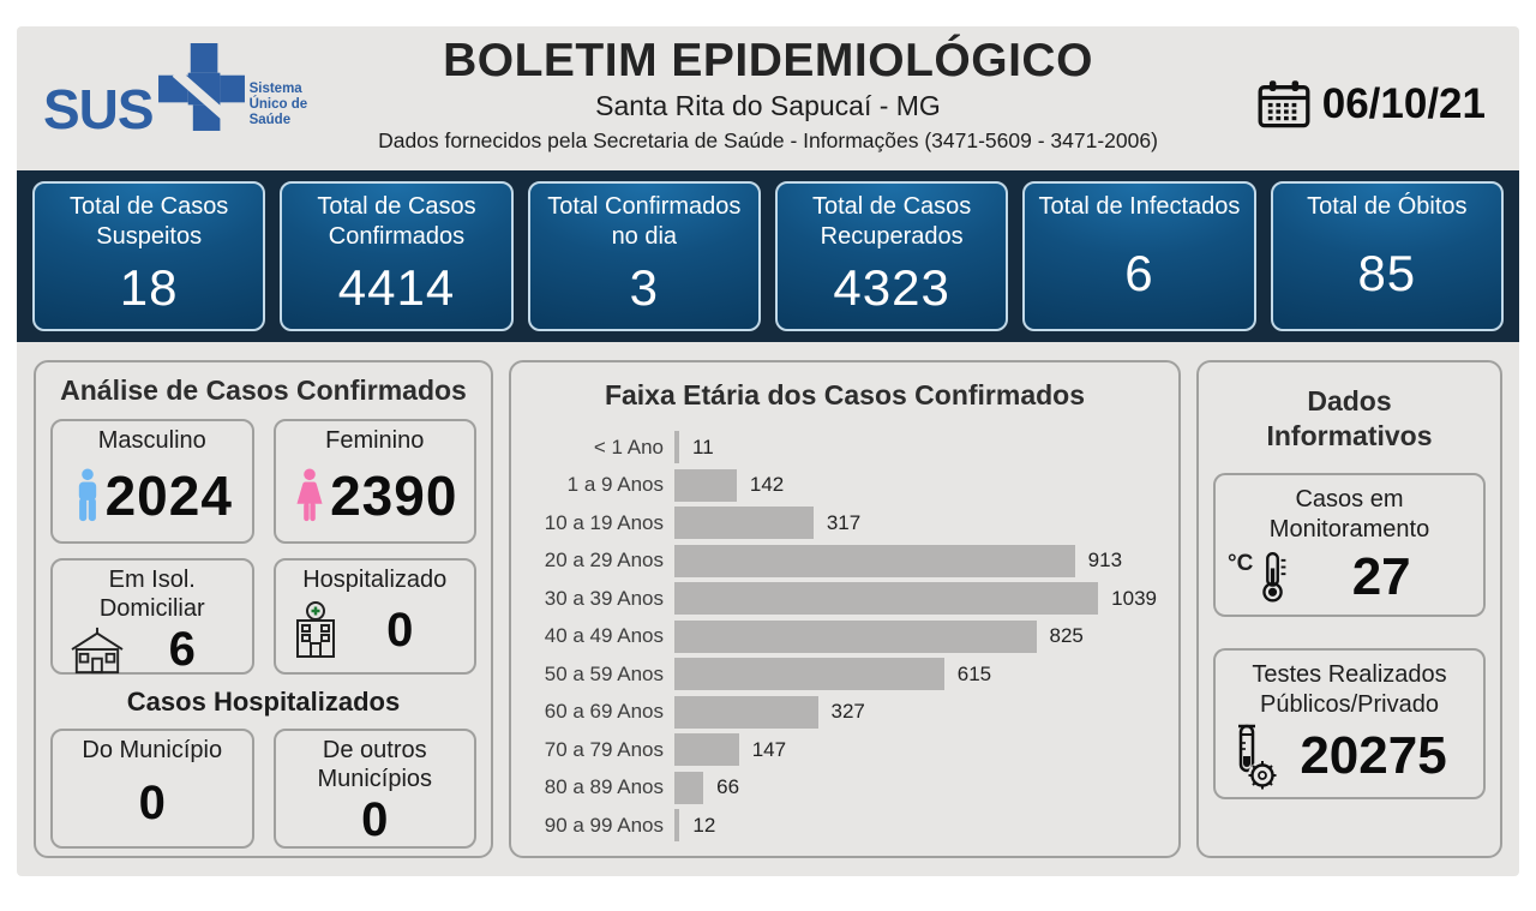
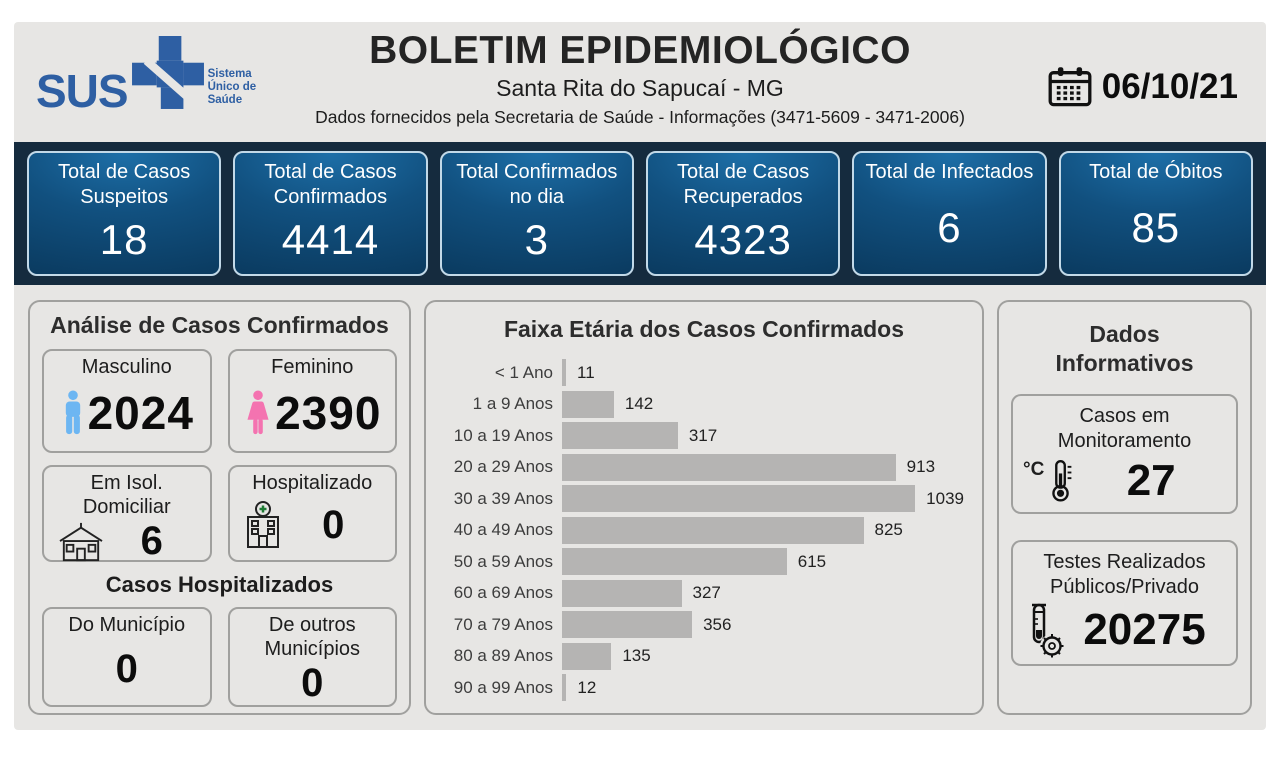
70 a 79 Anos: 147 -> 356
80 a 89 Anos: 66 -> 135
